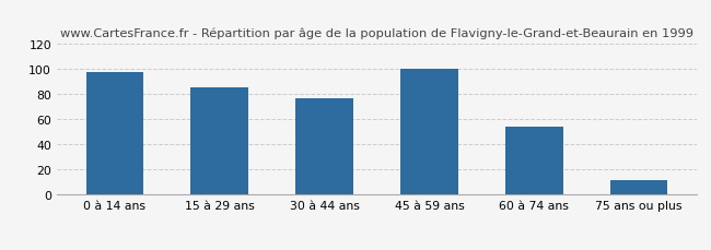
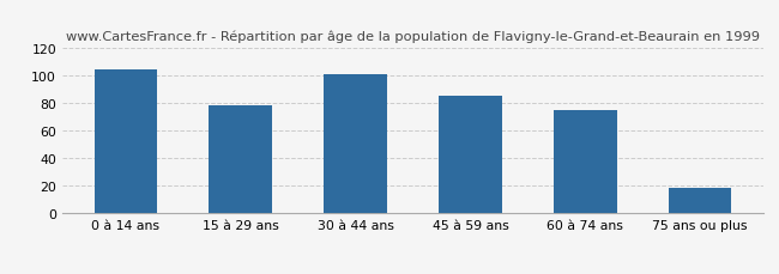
0 à 14 ans: 98 -> 105
15 à 29 ans: 86 -> 79
30 à 44 ans: 77 -> 101
45 à 59 ans: 100 -> 86
60 à 74 ans: 54 -> 75
75 ans ou plus: 12 -> 19
